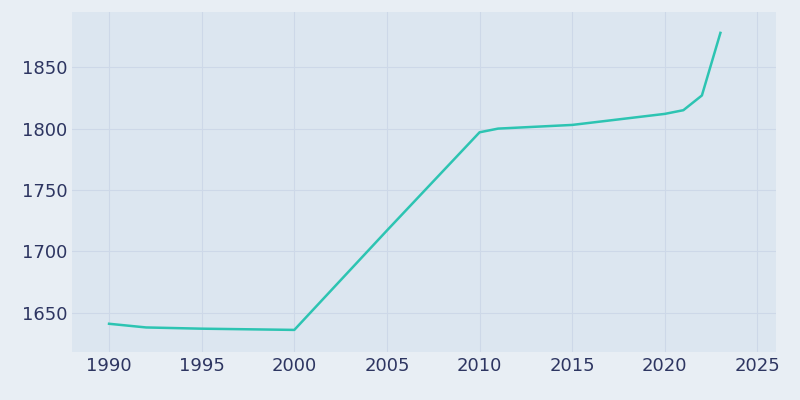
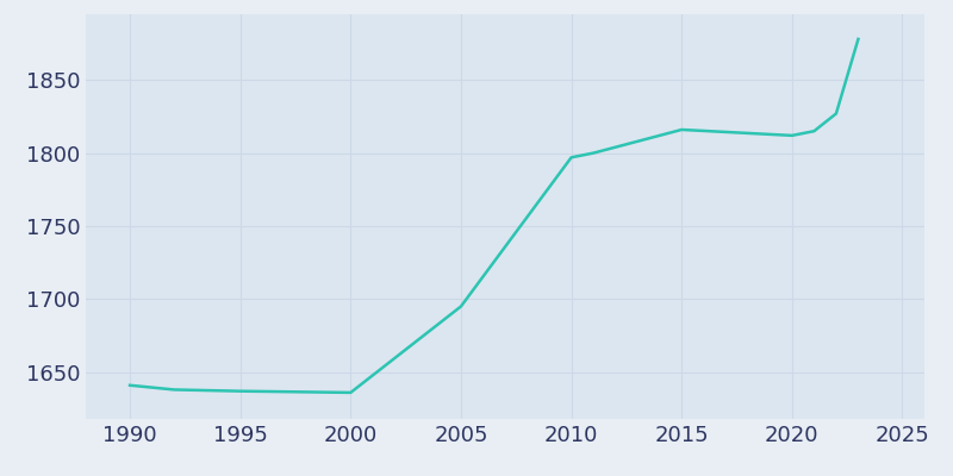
2005: 1717 -> 1695
2015: 1803 -> 1816
